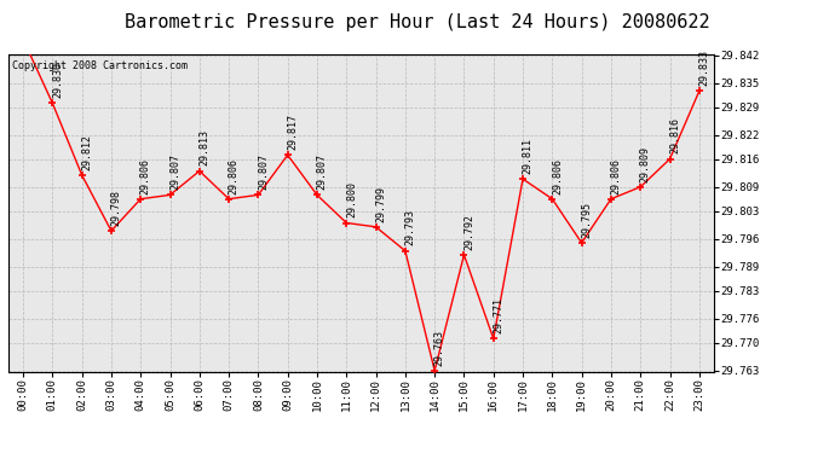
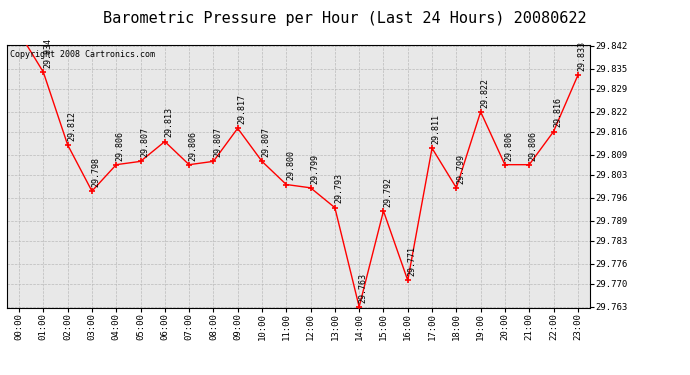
01:00: 29.830 -> 29.834
18:00: 29.806 -> 29.799
19:00: 29.795 -> 29.822
21:00: 29.809 -> 29.806
